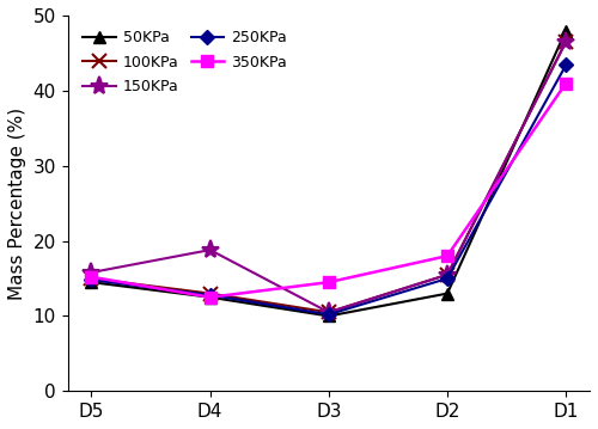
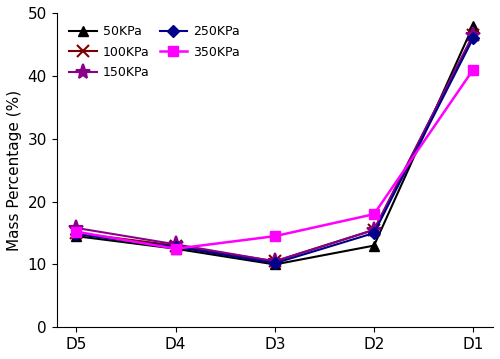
150KPa/D4: 18.8 -> 13.2
250KPa/D1: 43.4 -> 46.0
